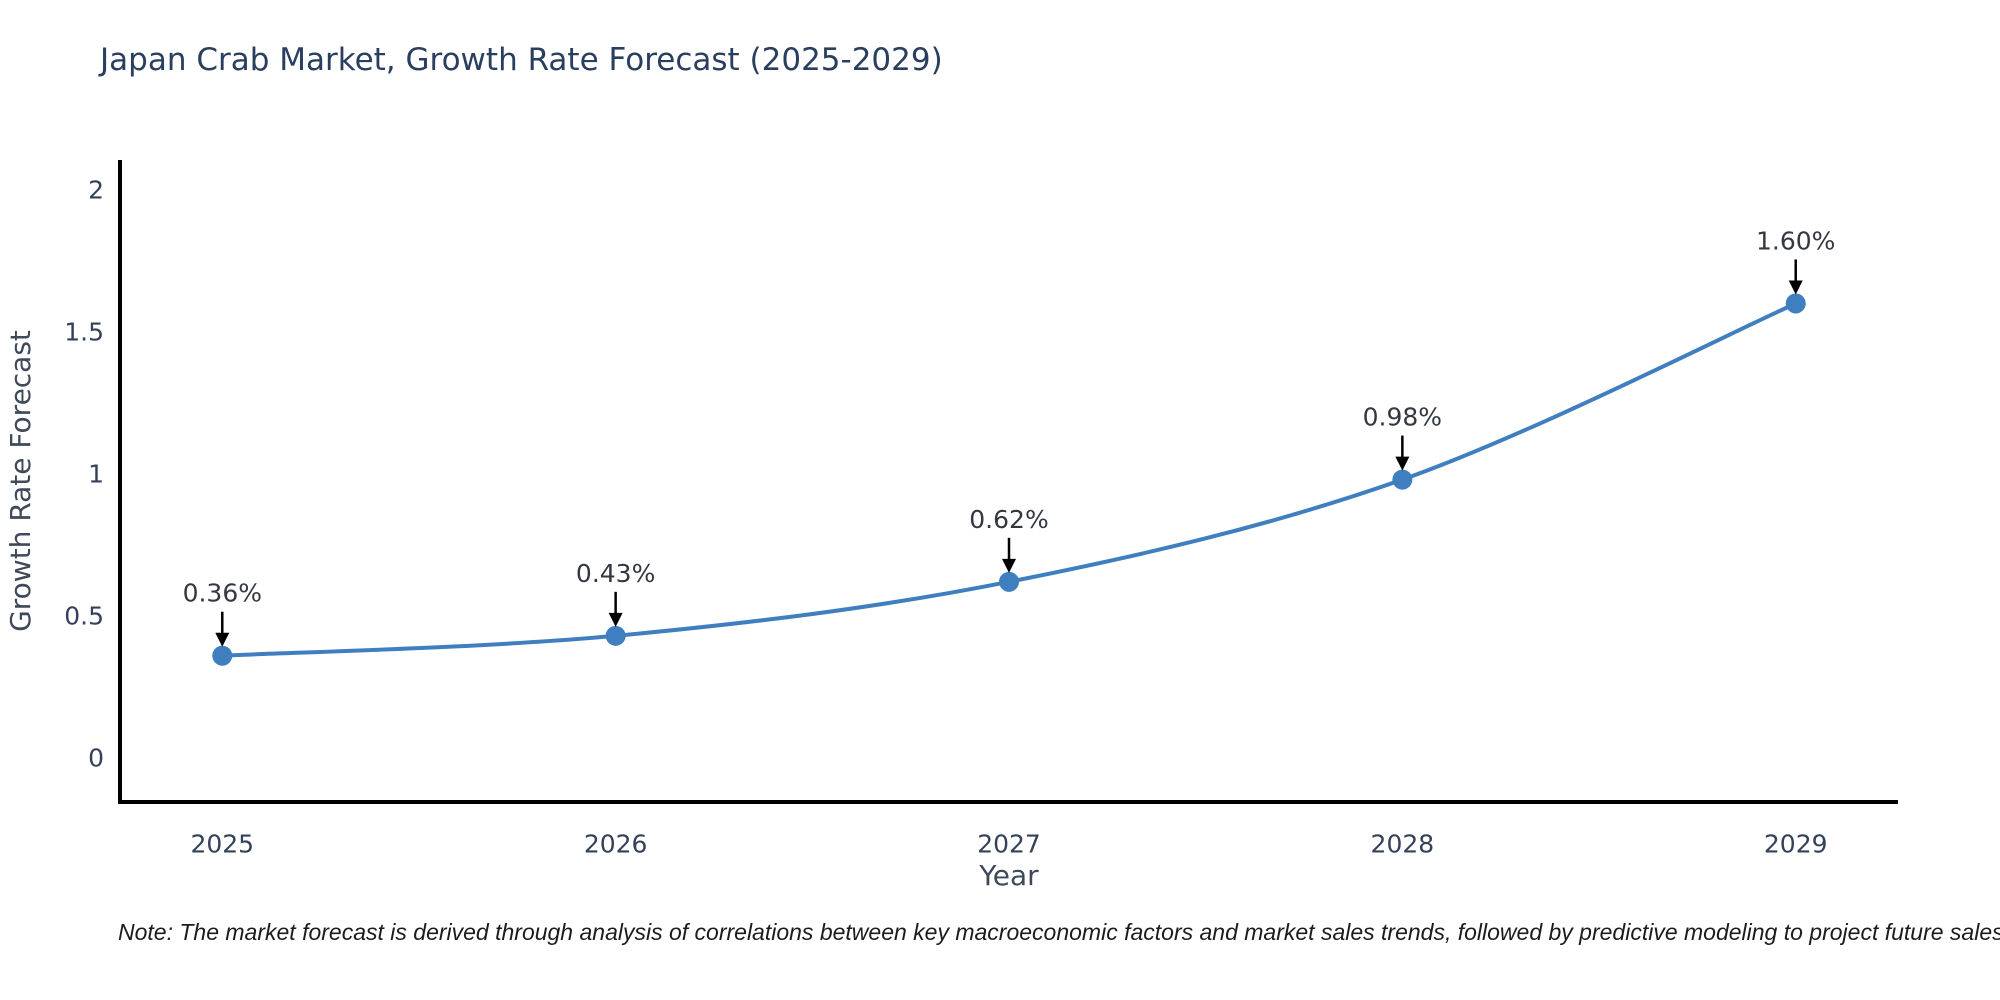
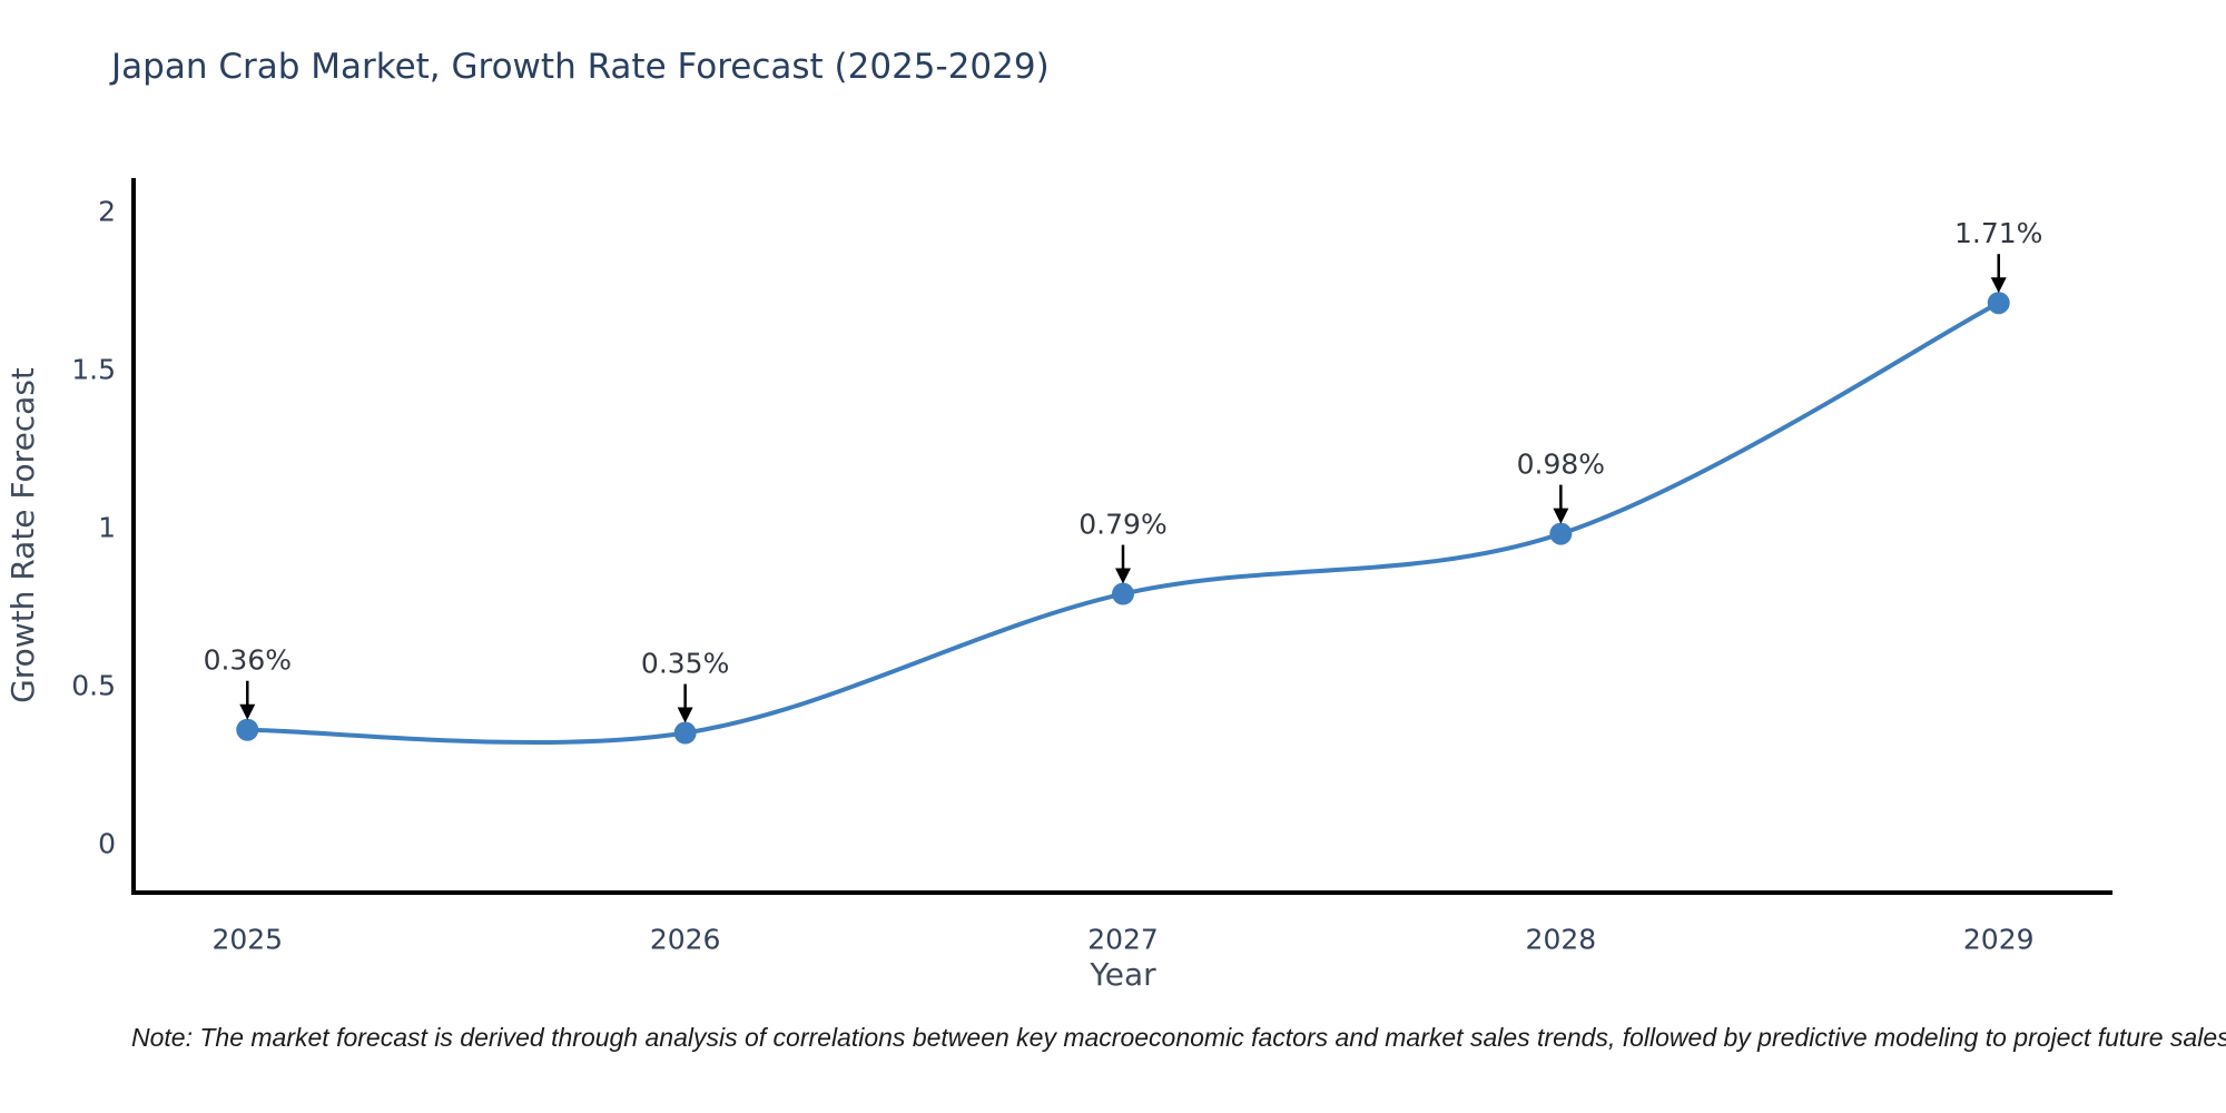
2026: 0.43% -> 0.35%
2027: 0.62% -> 0.79%
2029: 1.60% -> 1.71%
